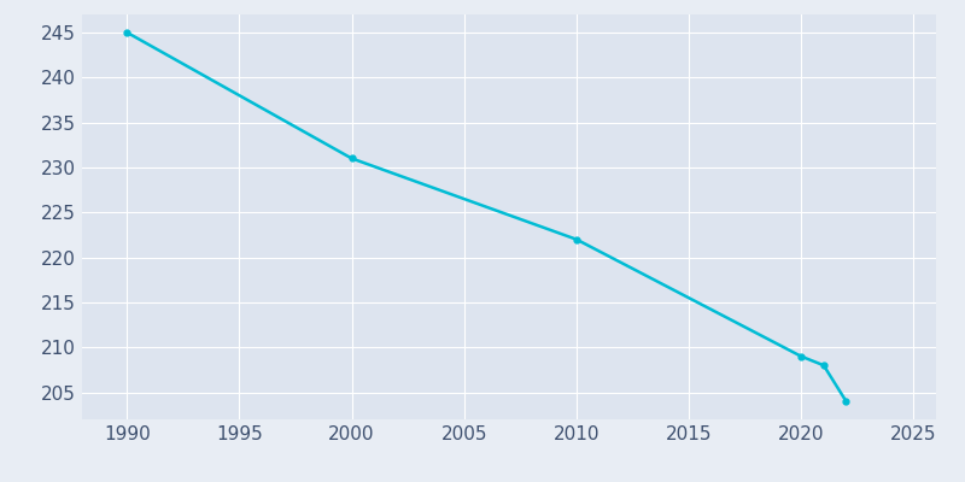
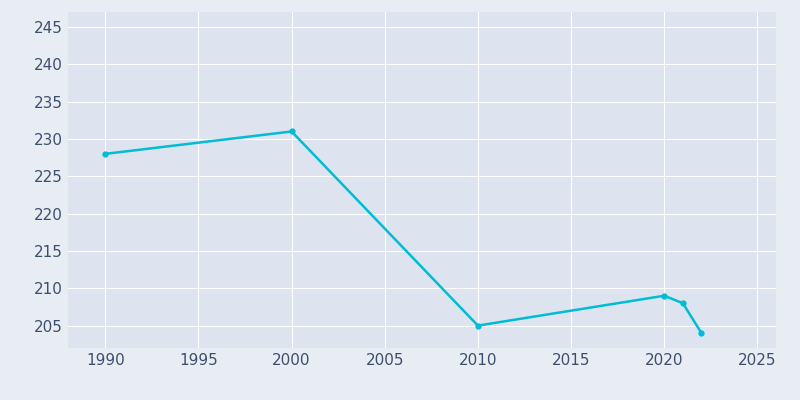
1990: 245 -> 228
2010: 222 -> 205
